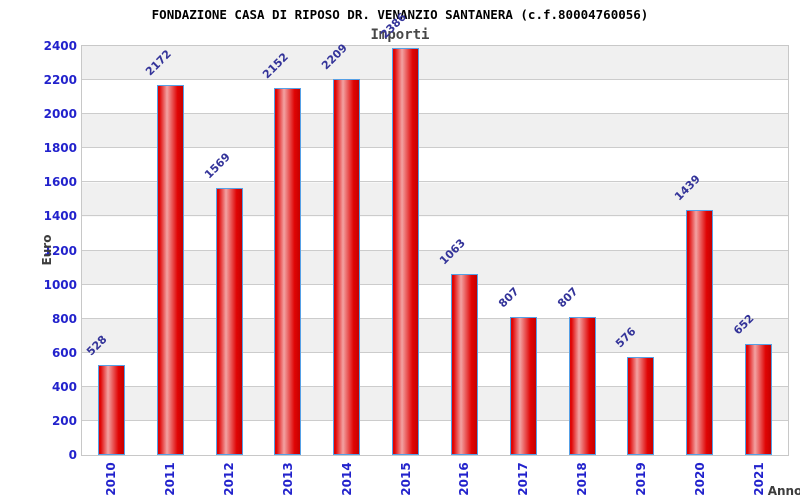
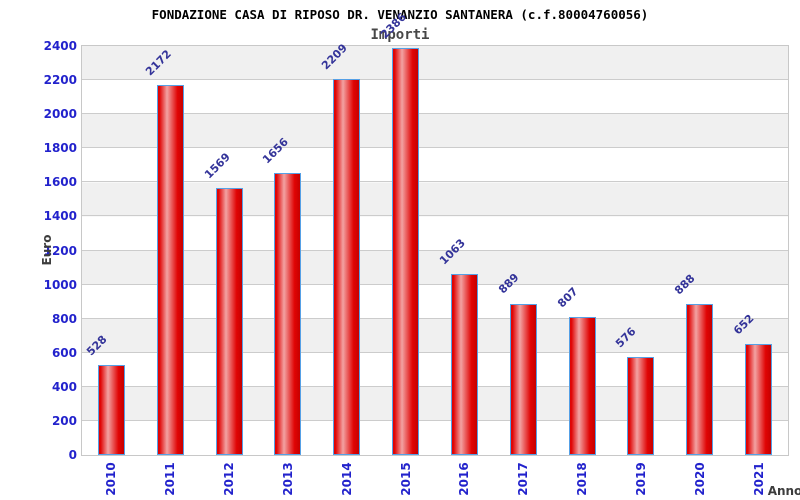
2013: 2152 -> 1656
2017: 807 -> 889
2020: 1439 -> 888
